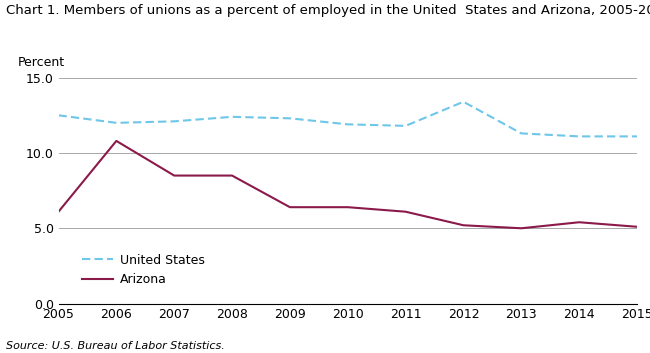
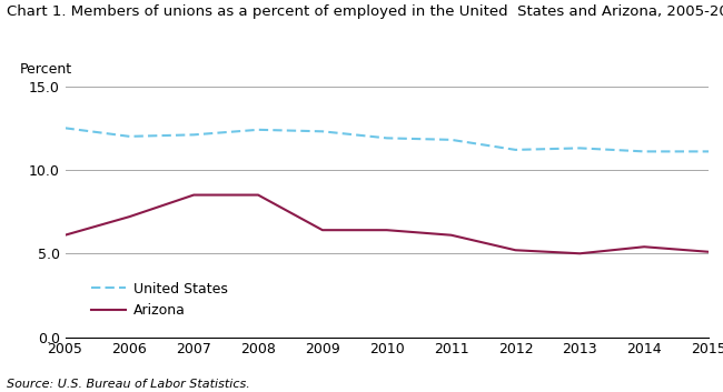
Arizona/2006: 10.8 -> 7.2
United States/2012: 13.4 -> 11.2
